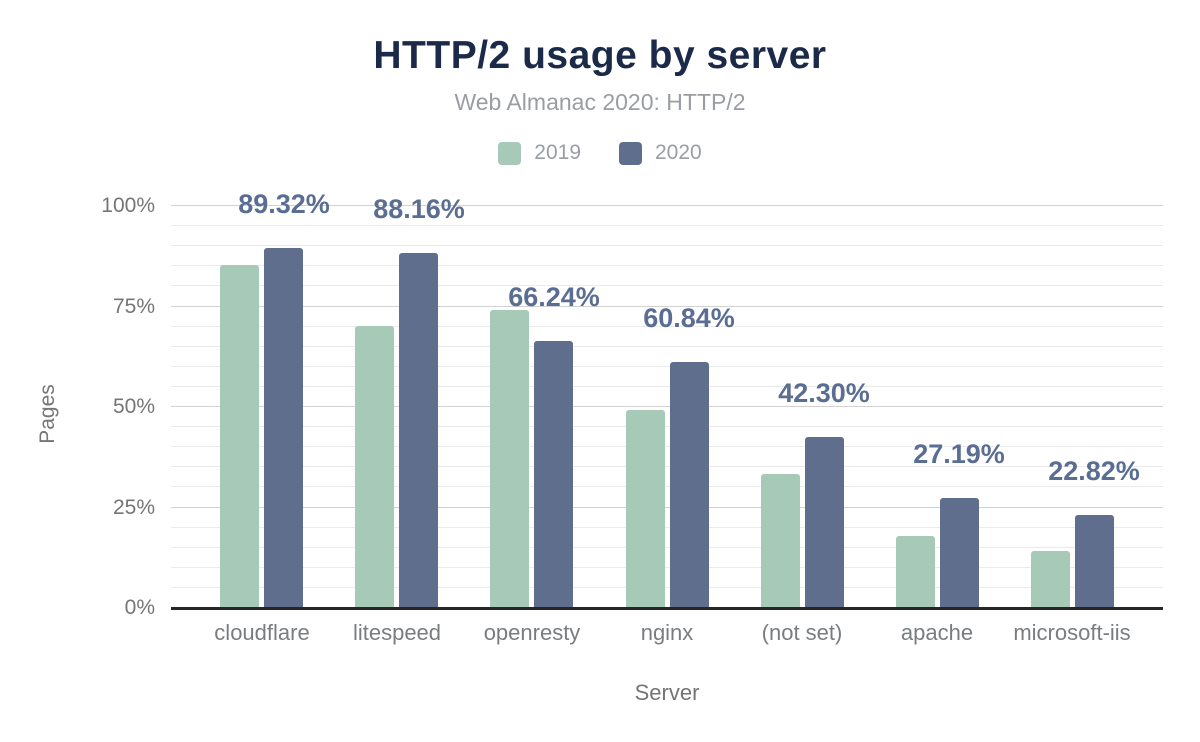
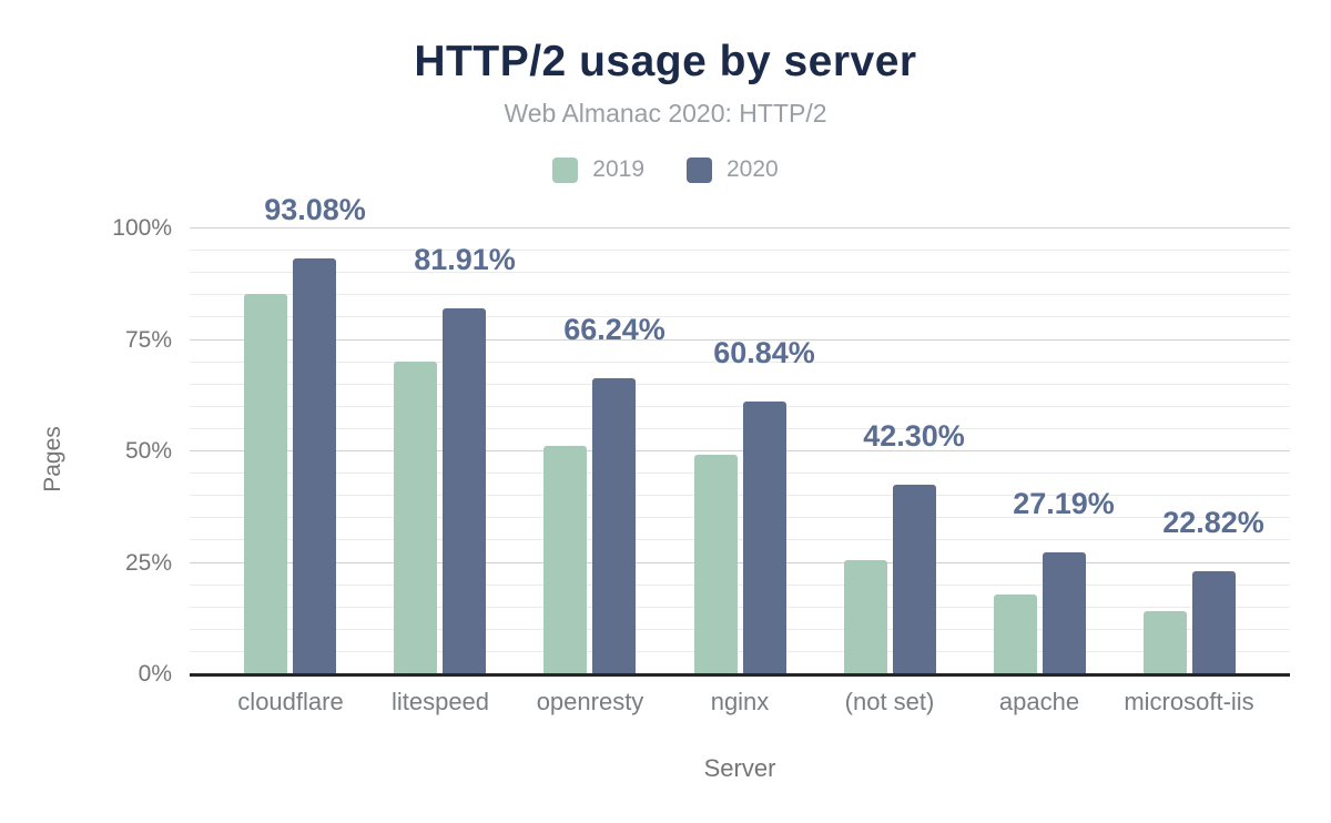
2020/cloudflare: 89.32% -> 93.08%
2020/litespeed: 88.16% -> 81.91%
2019/openresty: 74% -> 51%
2019/(not set): 33% -> 25%
